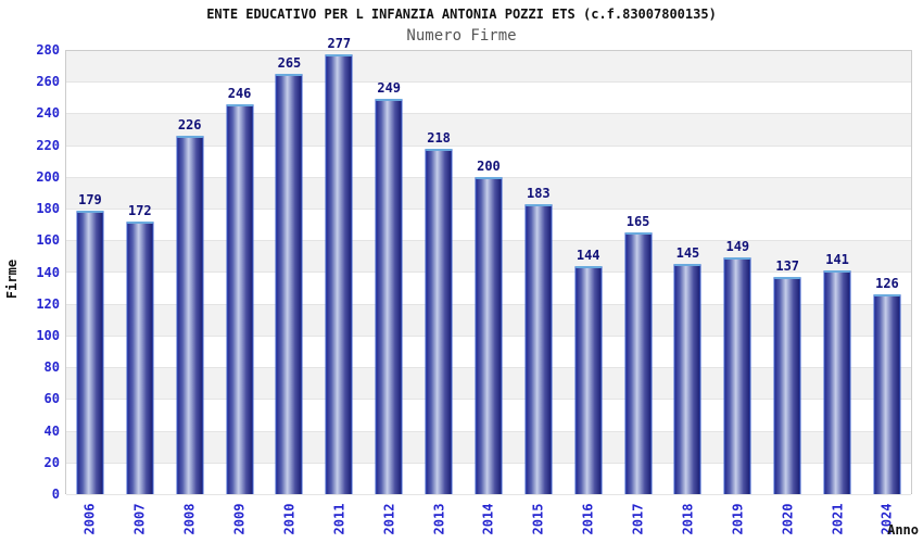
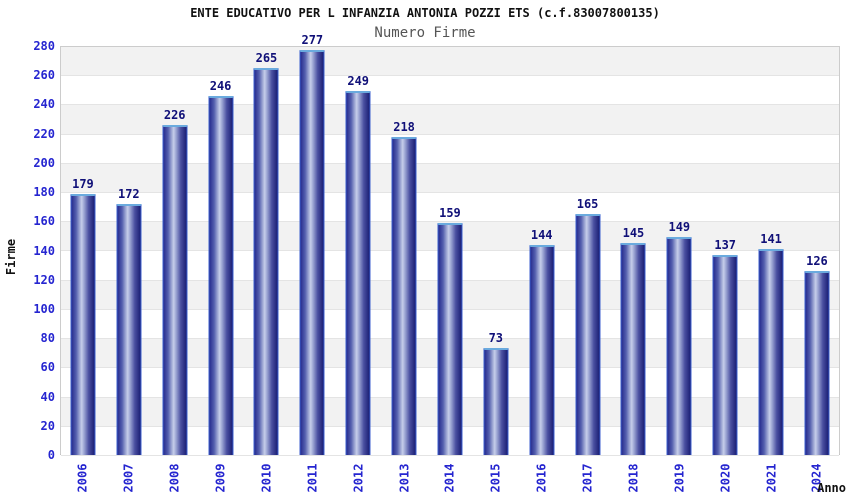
2014: 200 -> 159
2015: 183 -> 73
